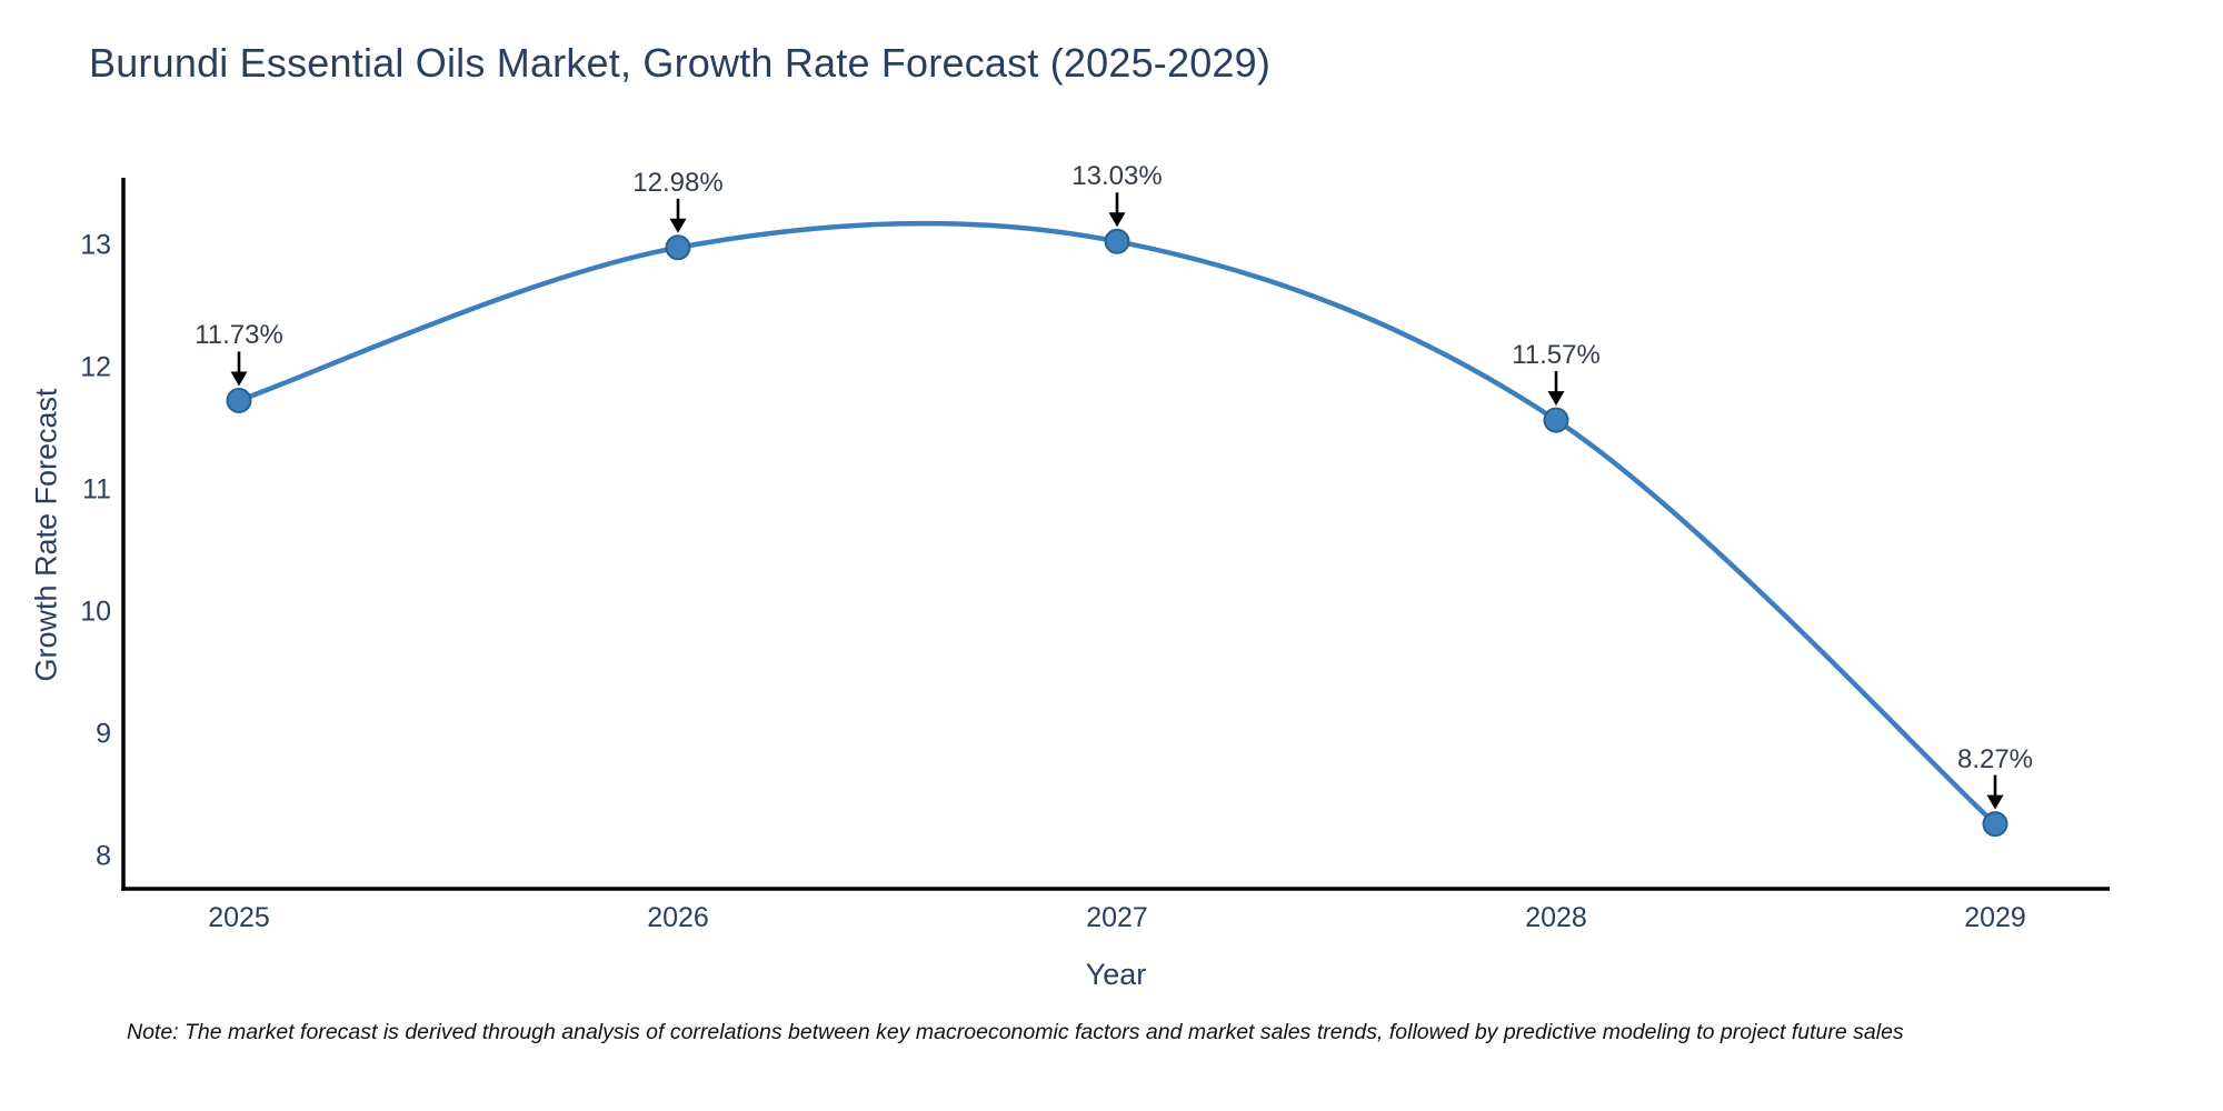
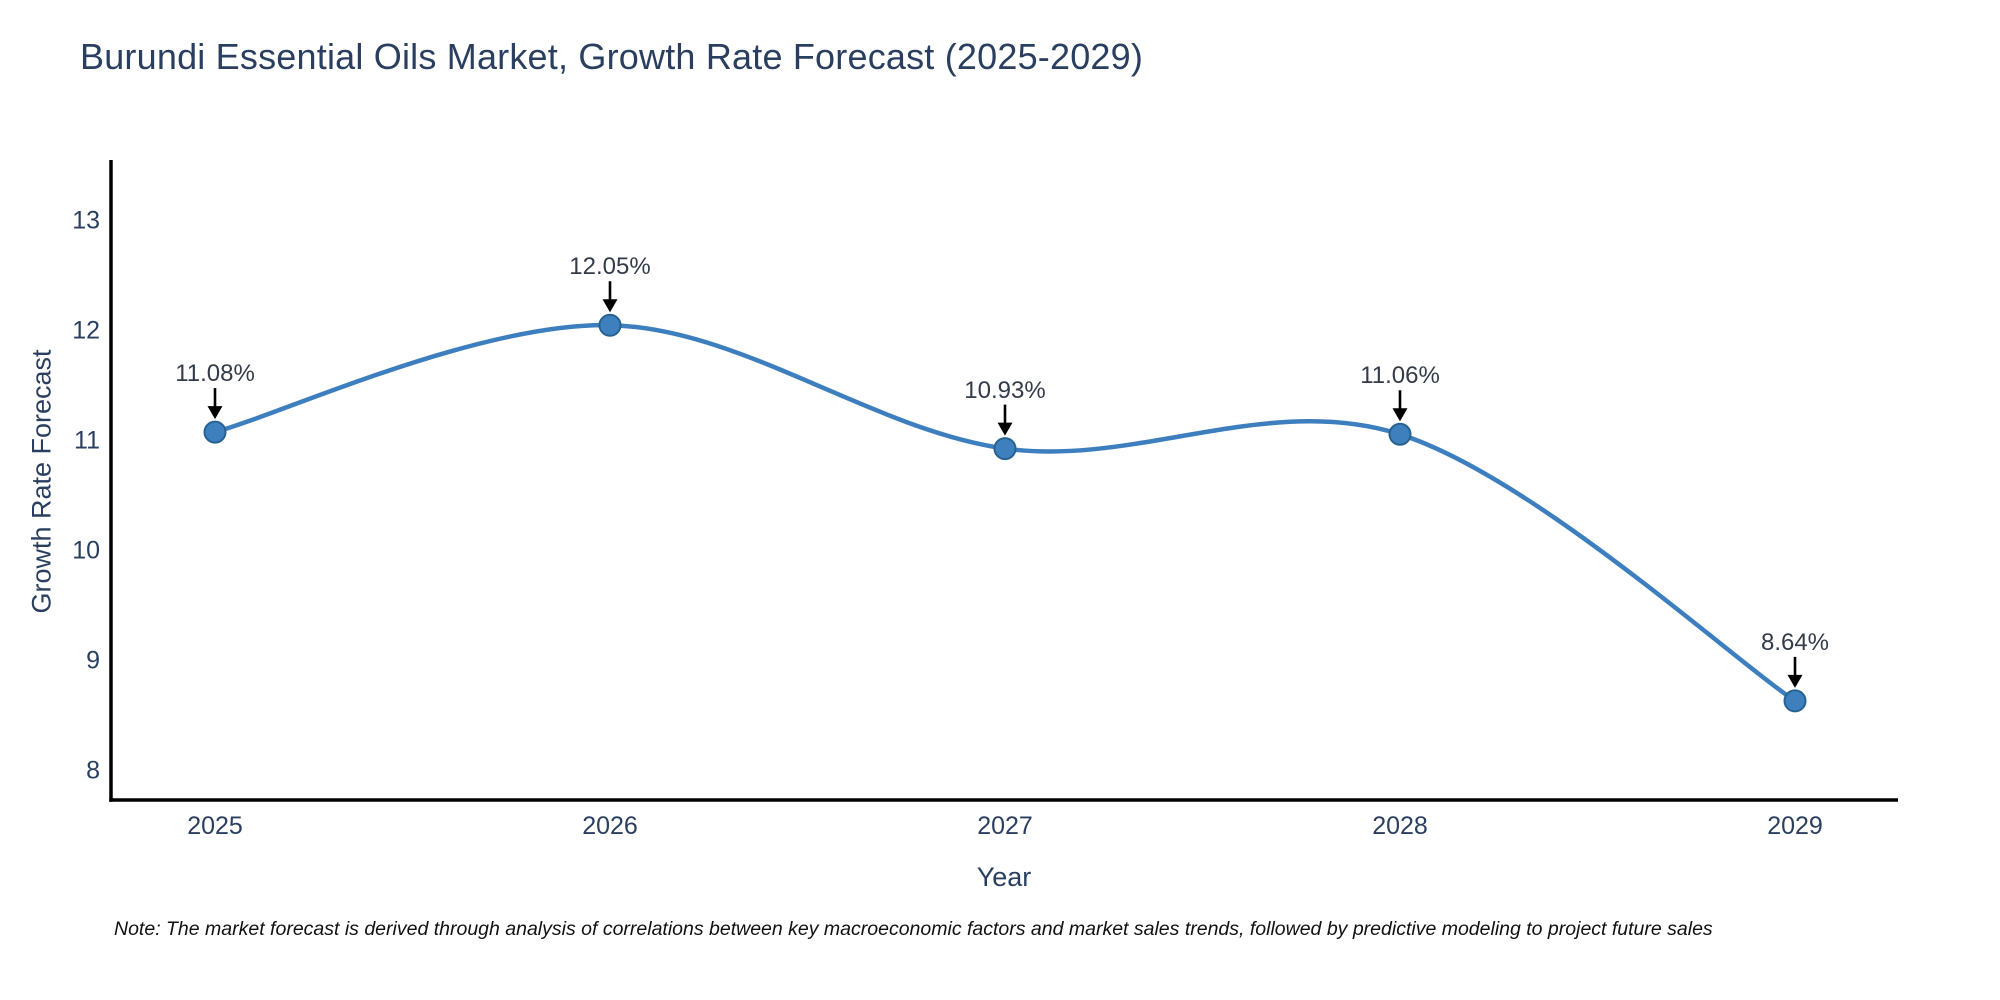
2025: 11.73% -> 11.08%
2026: 12.98% -> 12.05%
2027: 13.03% -> 10.93%
2028: 11.57% -> 11.06%
2029: 8.27% -> 8.64%
